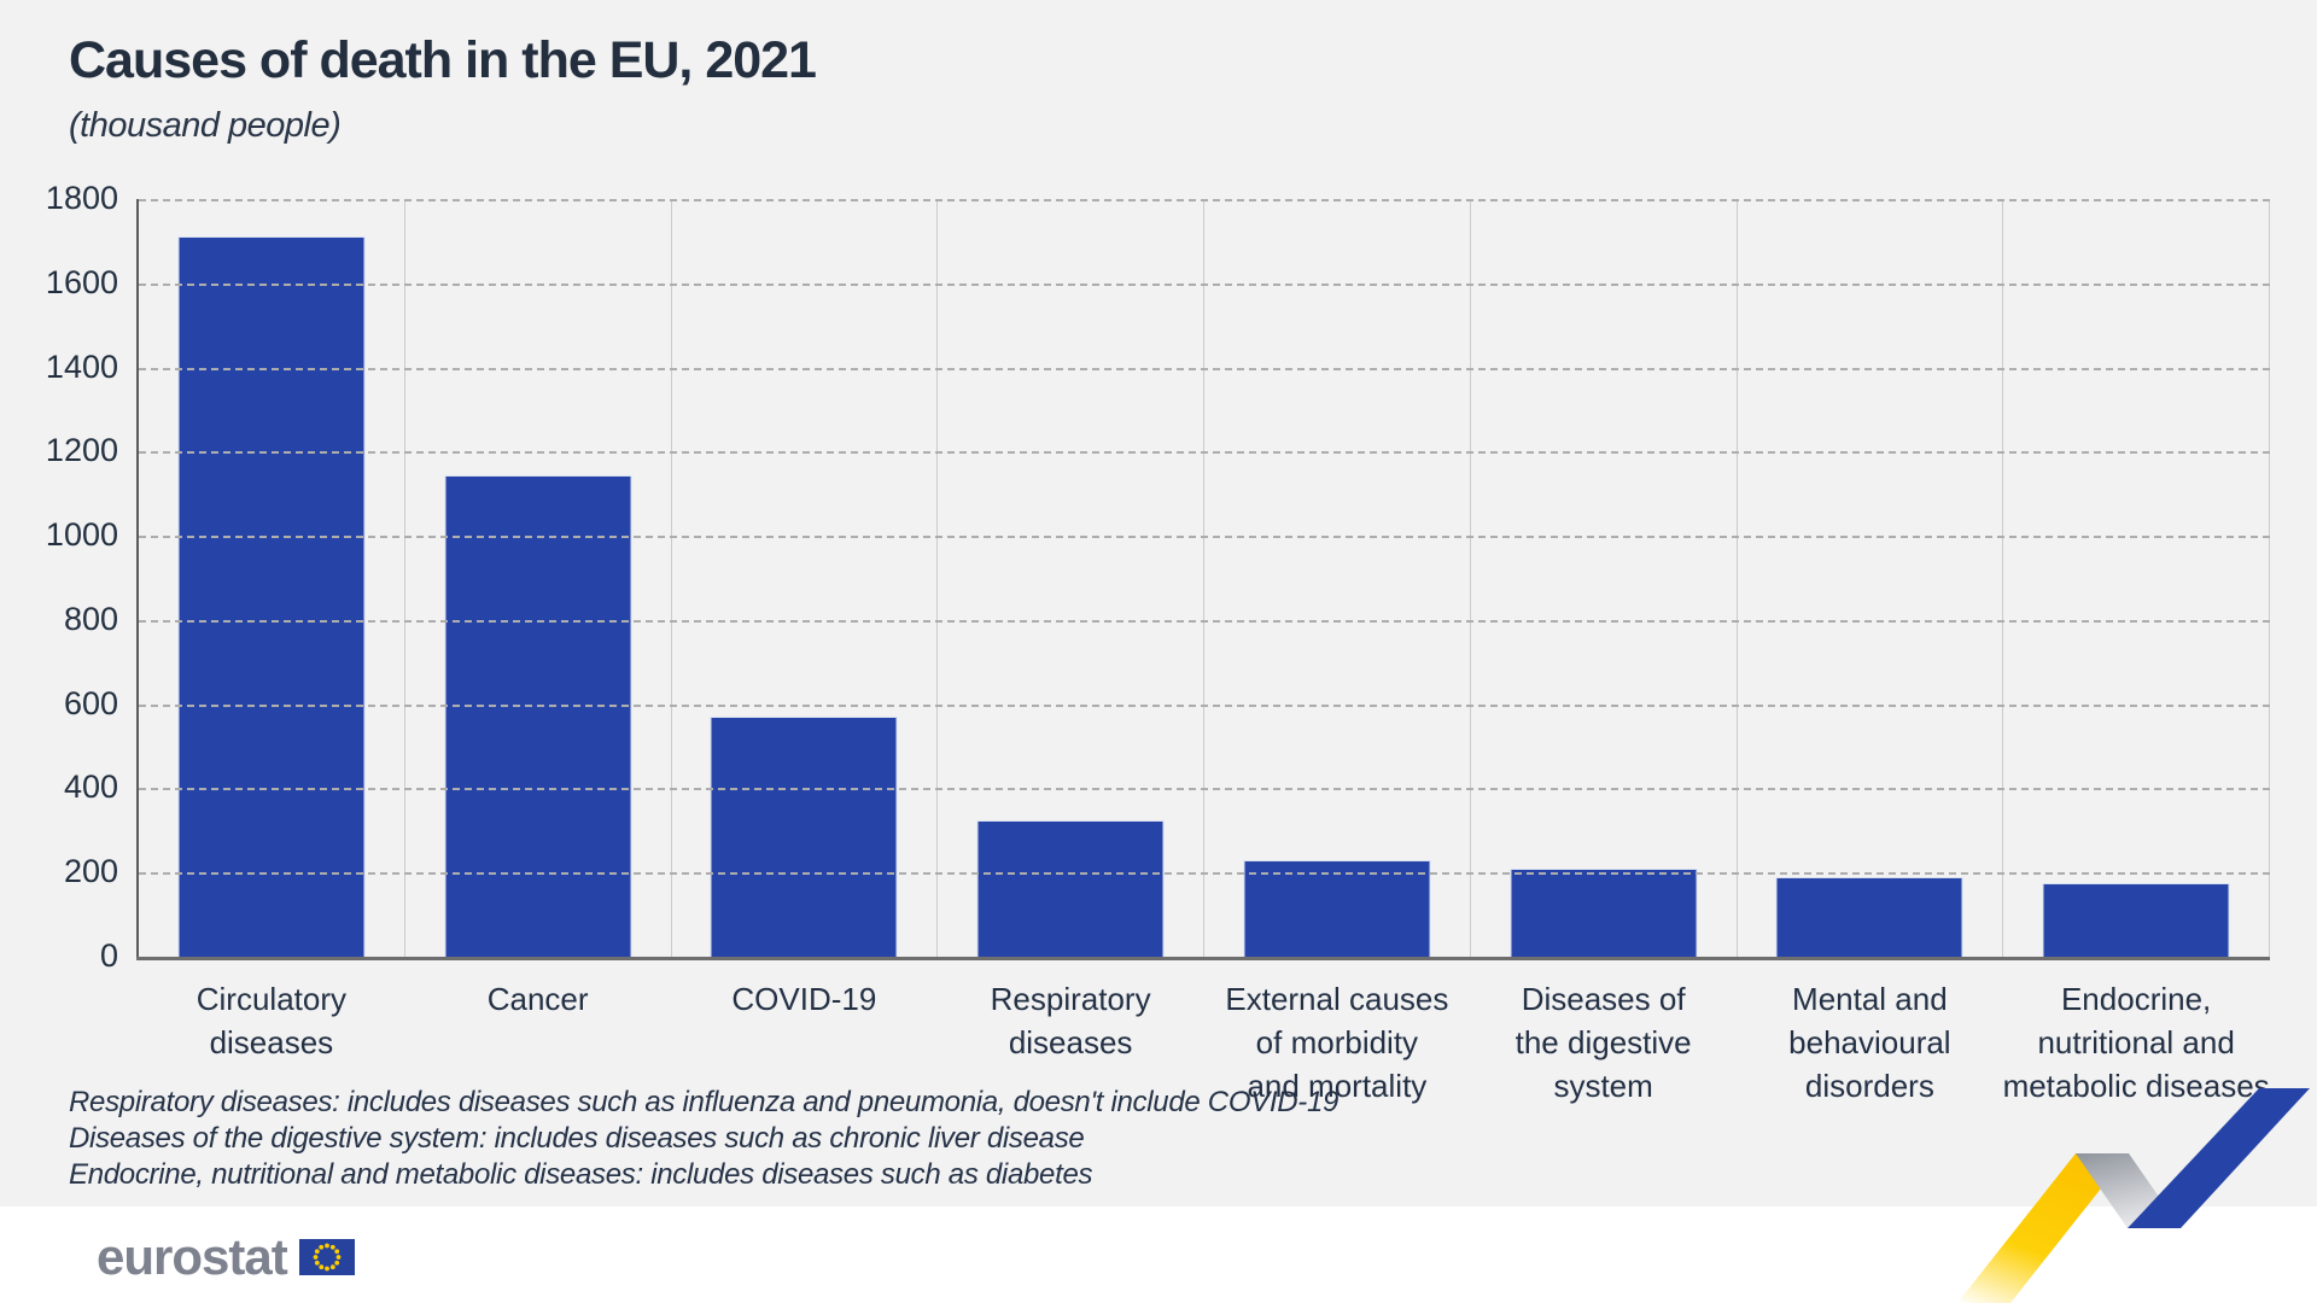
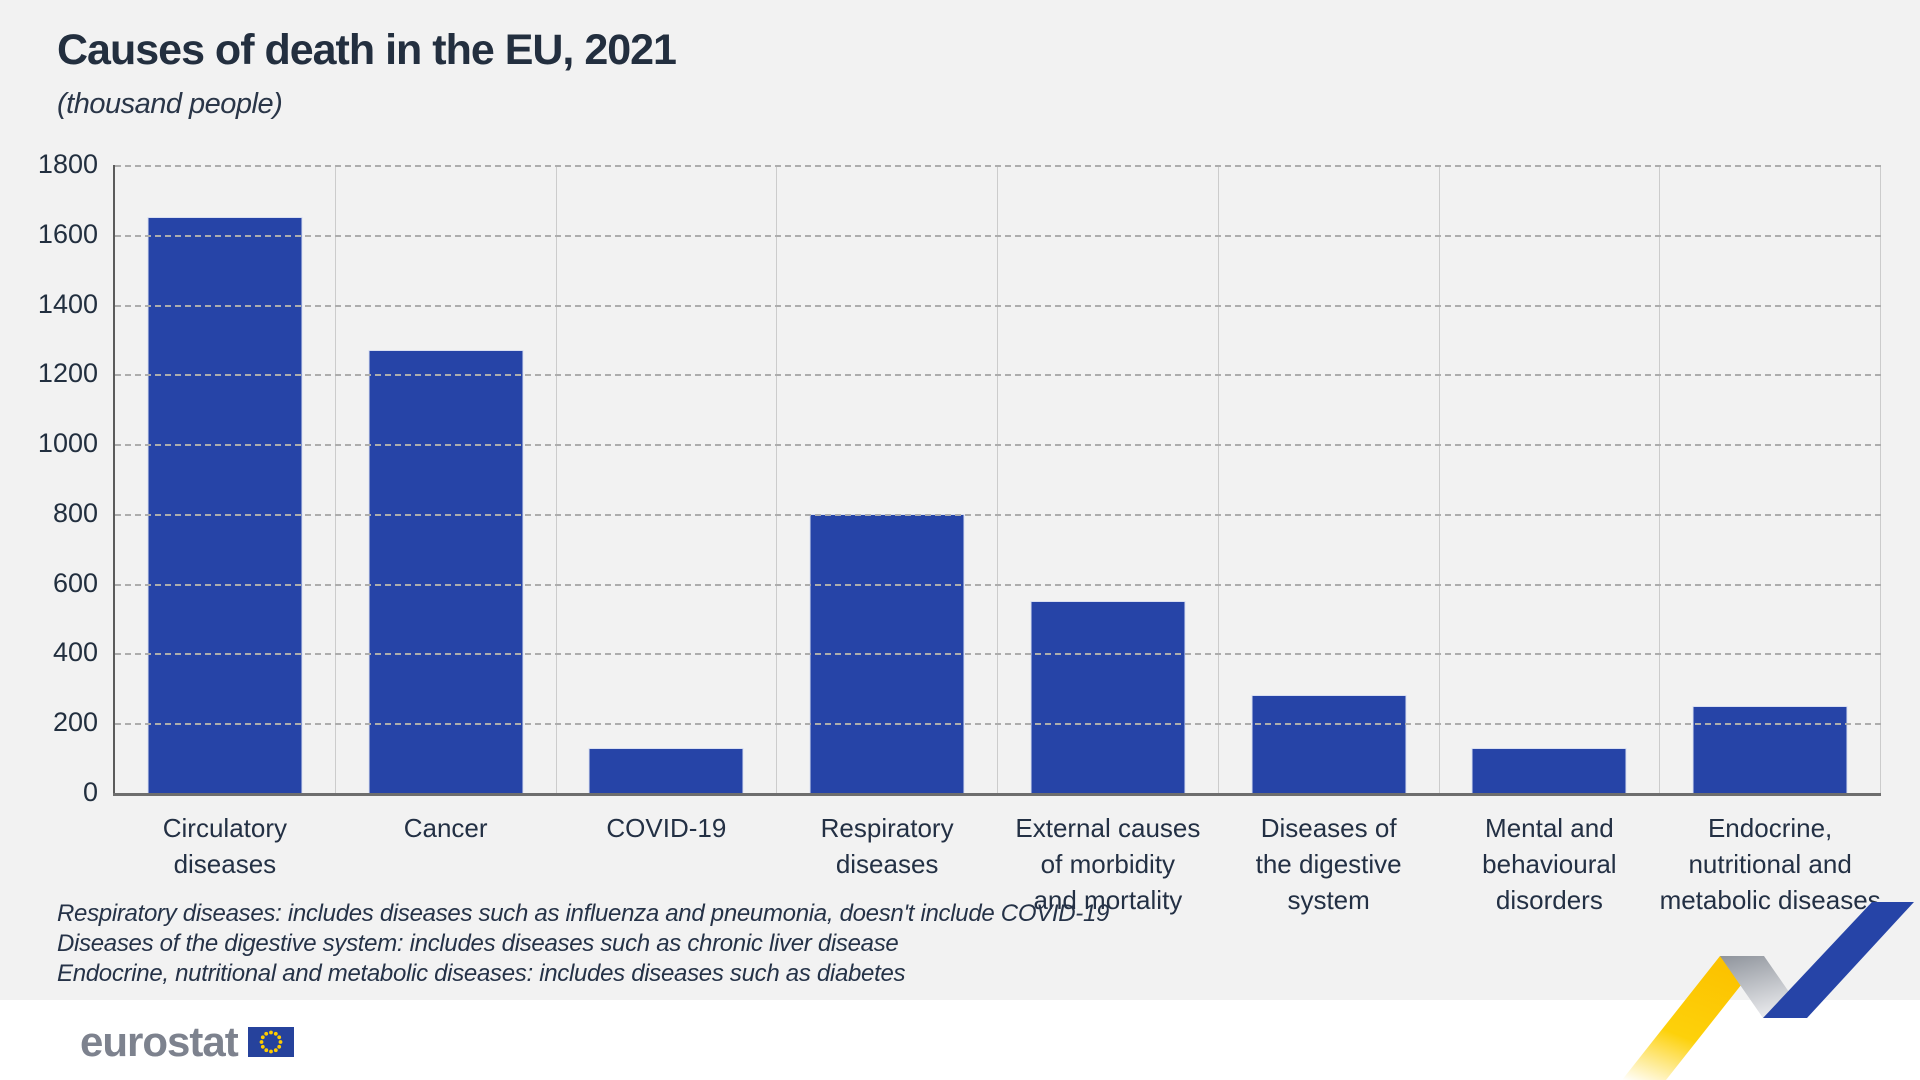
Circulatory diseases: 1710 -> 1650
Cancer: 1140 -> 1270
COVID-19: 570 -> 130
Respiratory diseases: 320 -> 800
External causes of morbidity and mortality: 230 -> 550
Diseases of the digestive system: 210 -> 280
Mental and behavioural disorders: 190 -> 130
Endocrine, nutritional and metabolic diseases: 180 -> 250
